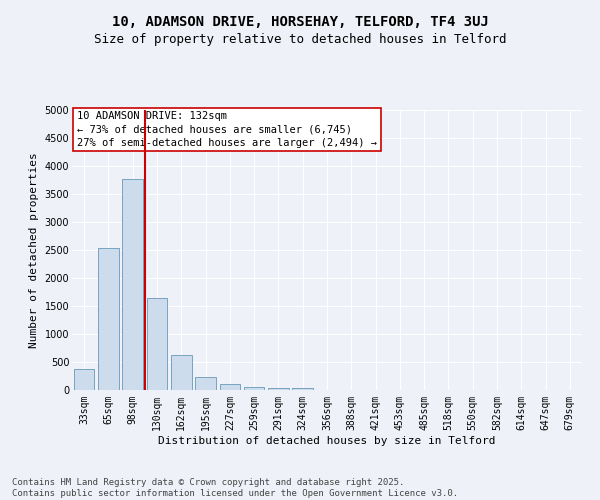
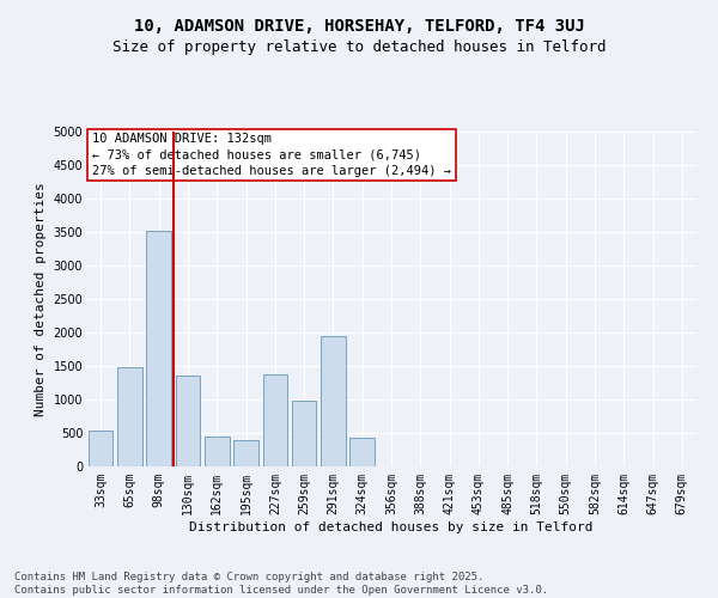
33sqm: 380 -> 540
65sqm: 2530 -> 1480
98sqm: 3760 -> 3520
130sqm: 1650 -> 1360
162sqm: 620 -> 440
195sqm: 230 -> 400
227sqm: 110 -> 1380
259sqm: 60 -> 980
291sqm: 40 -> 1940
324sqm: 30 -> 420
